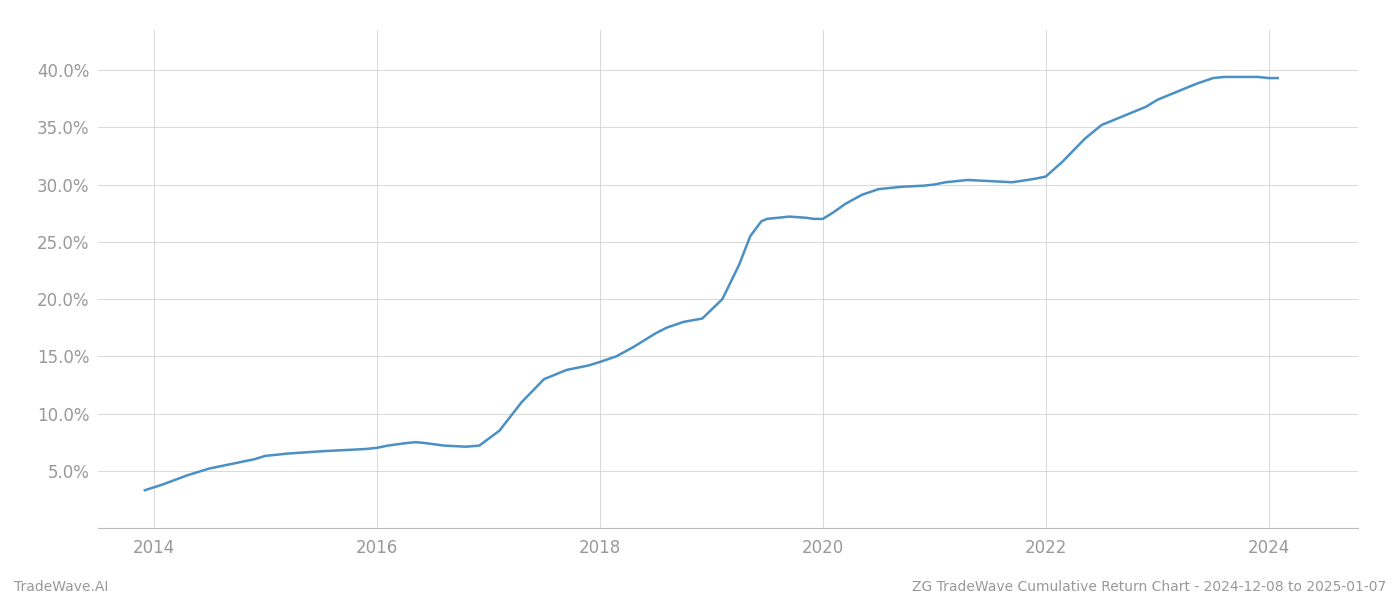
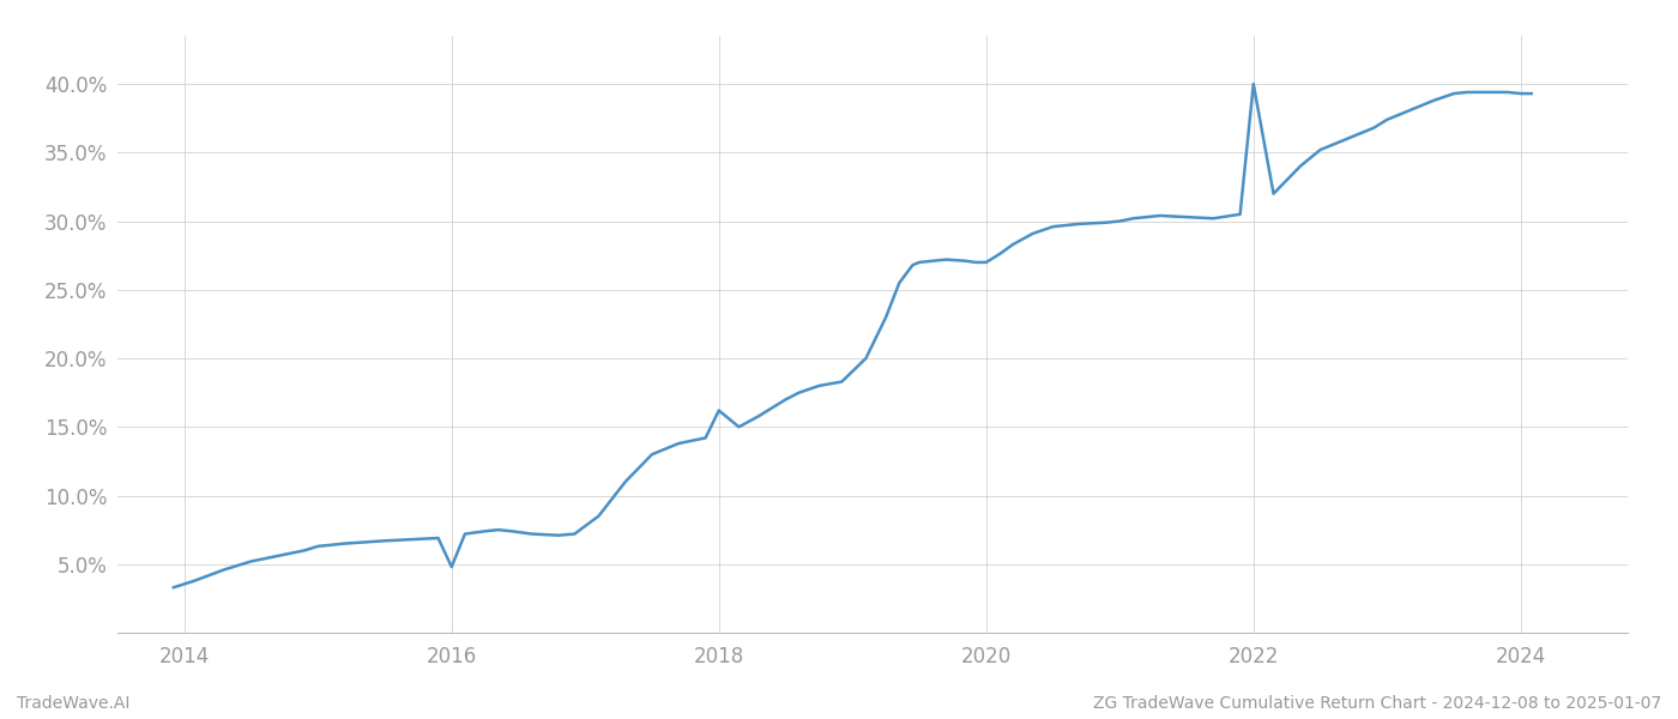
2016: 7.0% -> 4.8%
2018: 14.5% -> 16.2%
2022: 30.7% -> 40.0%
